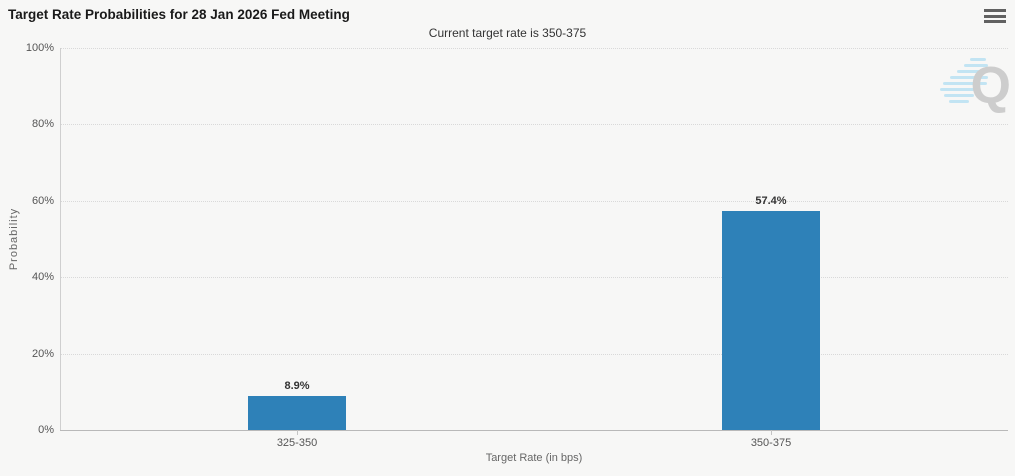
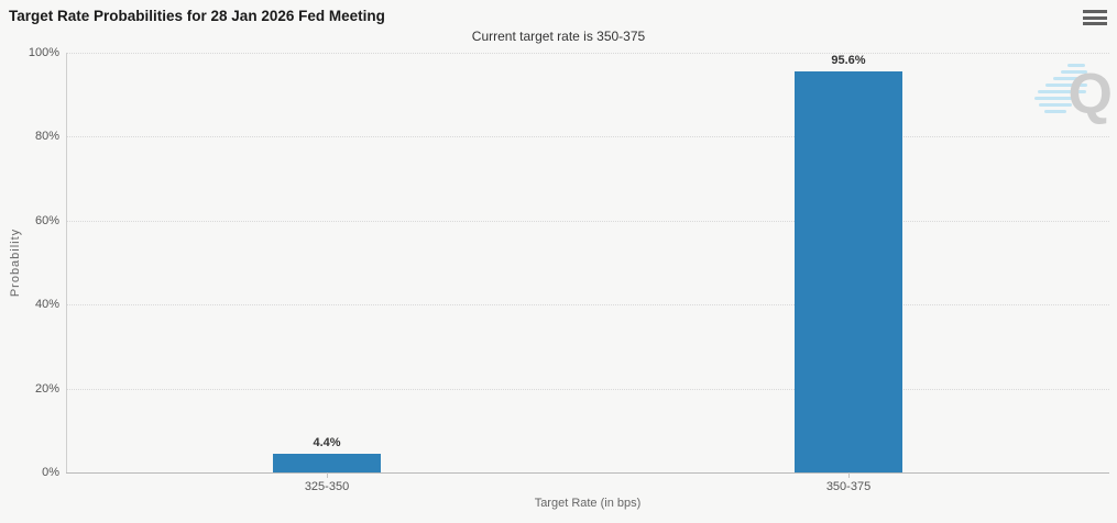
325-350: 8.9% -> 4.4%
350-375: 57.4% -> 95.6%
